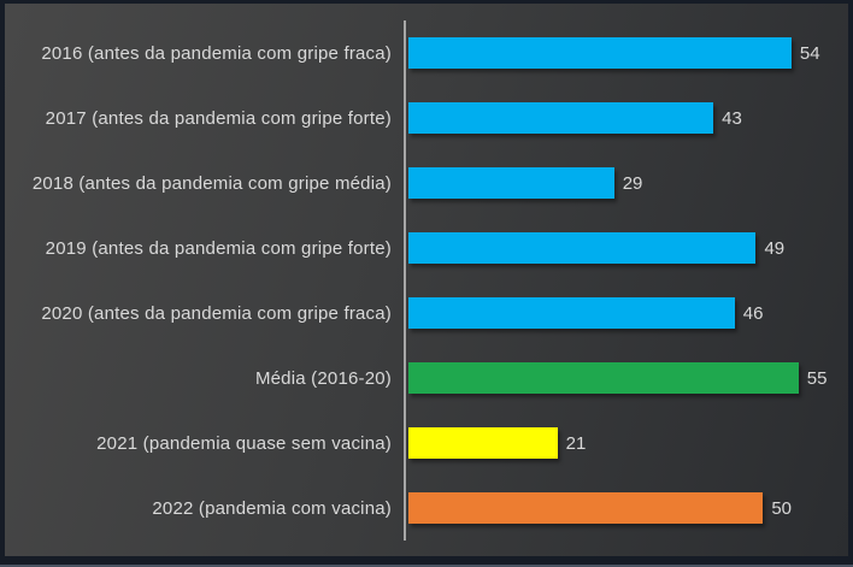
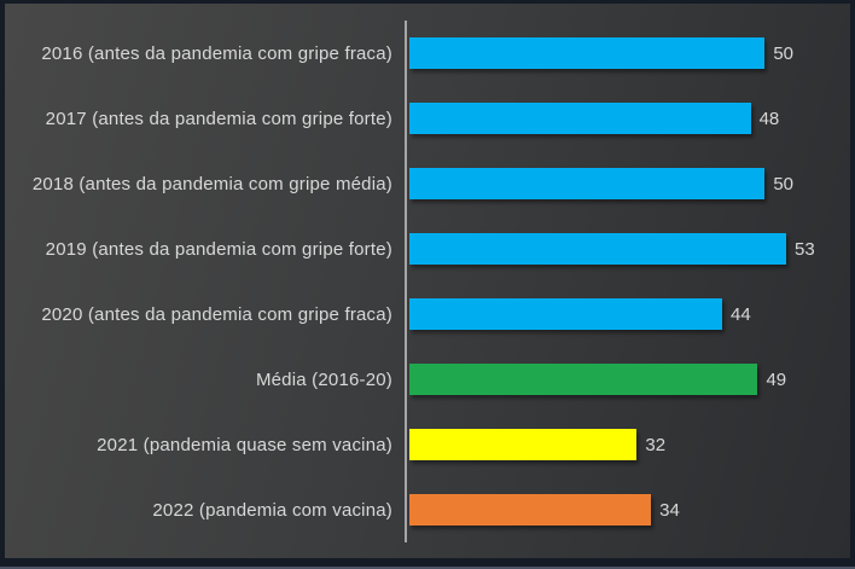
2016 (antes da pandemia com gripe fraca): 54 -> 50
2017 (antes da pandemia com gripe forte): 43 -> 48
2018 (antes da pandemia com gripe média): 29 -> 50
2019 (antes da pandemia com gripe forte): 49 -> 53
2020 (antes da pandemia com gripe fraca): 46 -> 44
Média (2016-20): 55 -> 49
2021 (pandemia quase sem vacina): 21 -> 32
2022 (pandemia com vacina): 50 -> 34
